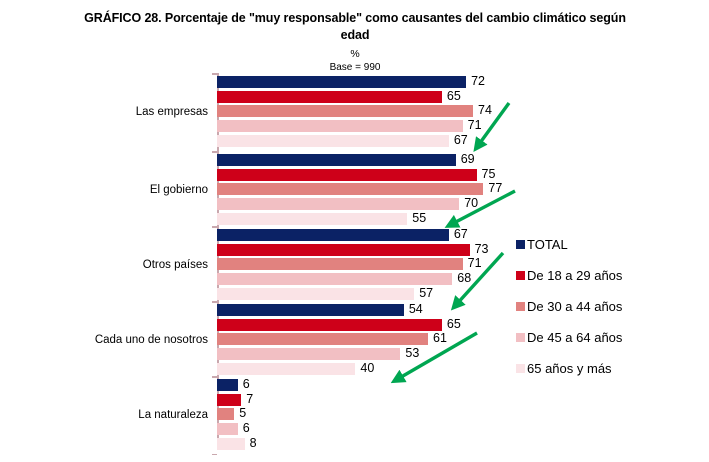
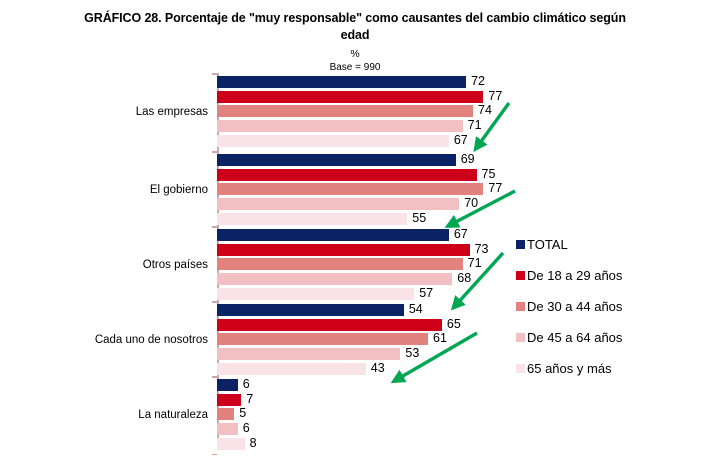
De 18 a 29 años/Las empresas: 65 -> 77
65 años y más/Cada uno de nosotros: 40 -> 43
